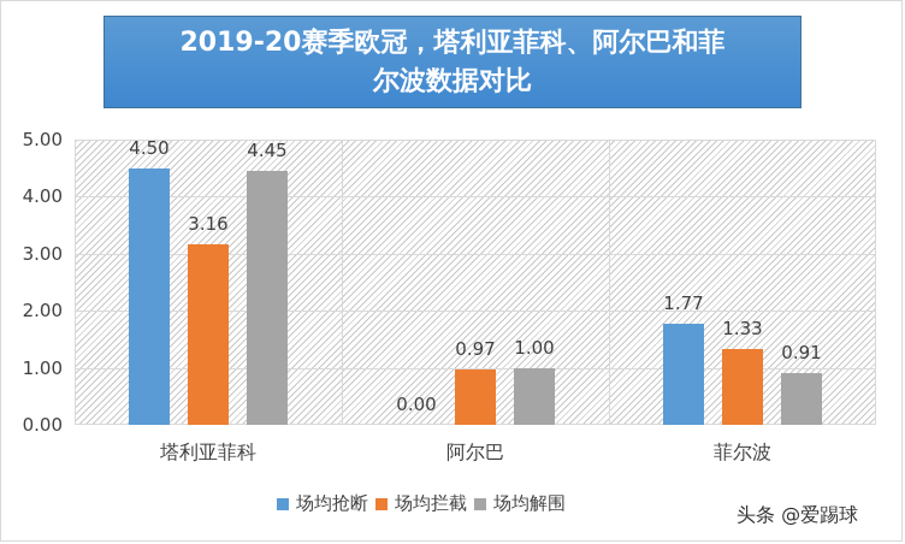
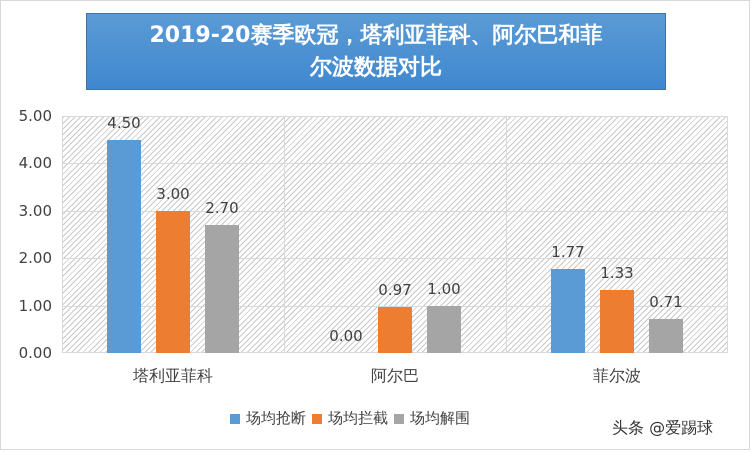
场均拦截/塔利亚菲科: 3.16 -> 3.00
场均解围/塔利亚菲科: 4.45 -> 2.70
场均解围/菲尔波: 0.91 -> 0.71
